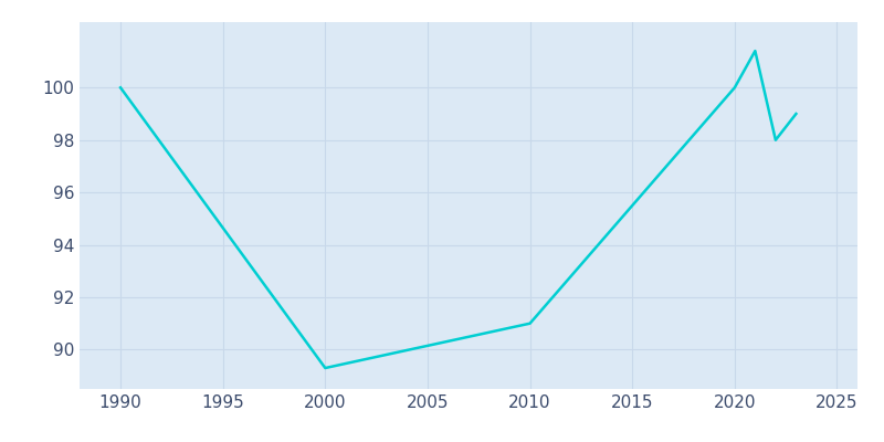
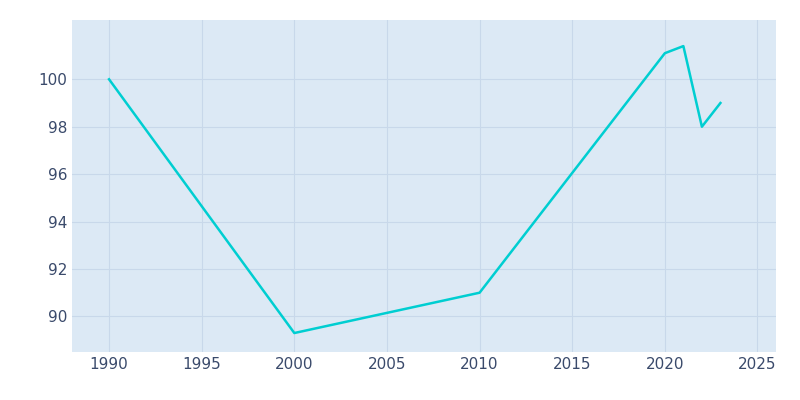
2020: 100.0 -> 101.1
